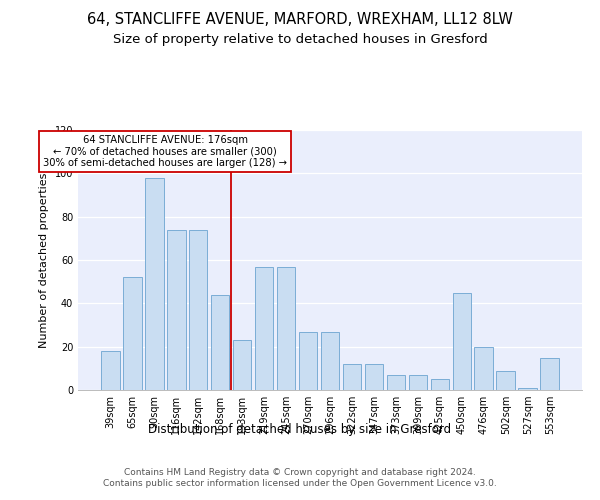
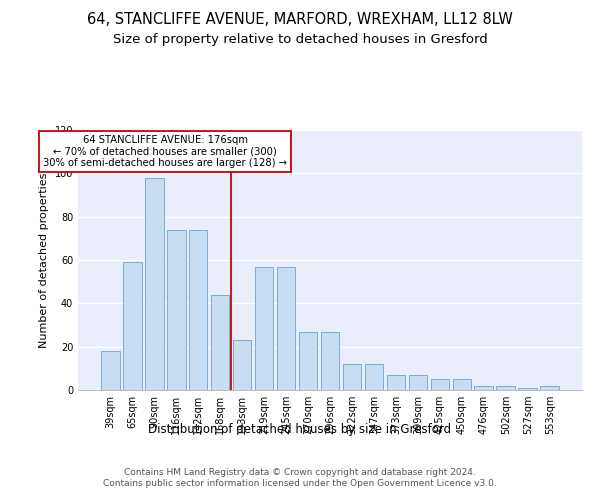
65sqm: 52 -> 59
450sqm: 45 -> 5
476sqm: 20 -> 2
502sqm: 9 -> 2
553sqm: 15 -> 2
